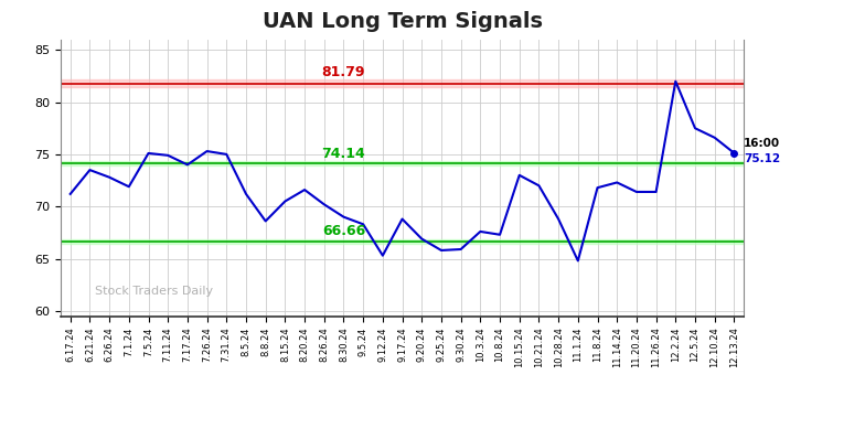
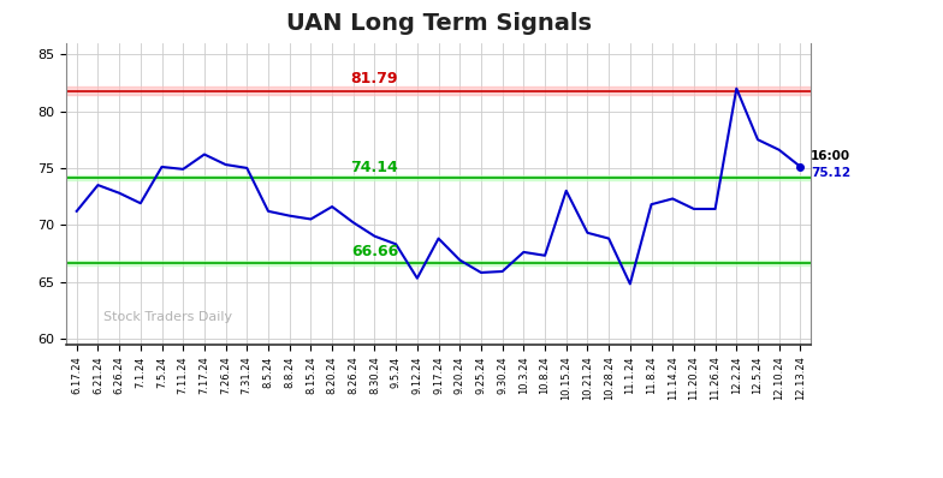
7.17.24: 74.0 -> 76.2
8.8.24: 68.6 -> 70.8
10.21.24: 72.0 -> 69.3
